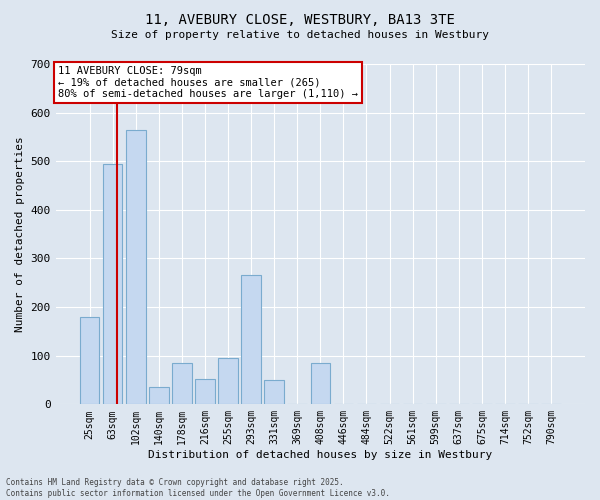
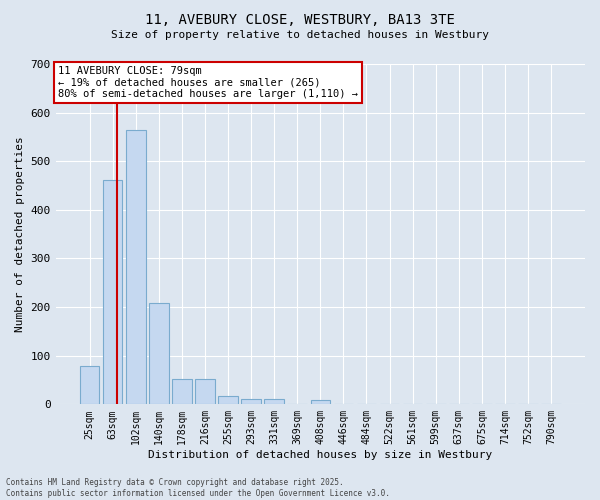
25sqm: 180 -> 78
63sqm: 495 -> 462
140sqm: 35 -> 208
178sqm: 85 -> 52
255sqm: 95 -> 18
293sqm: 265 -> 10
331sqm: 50 -> 10
408sqm: 85 -> 8
